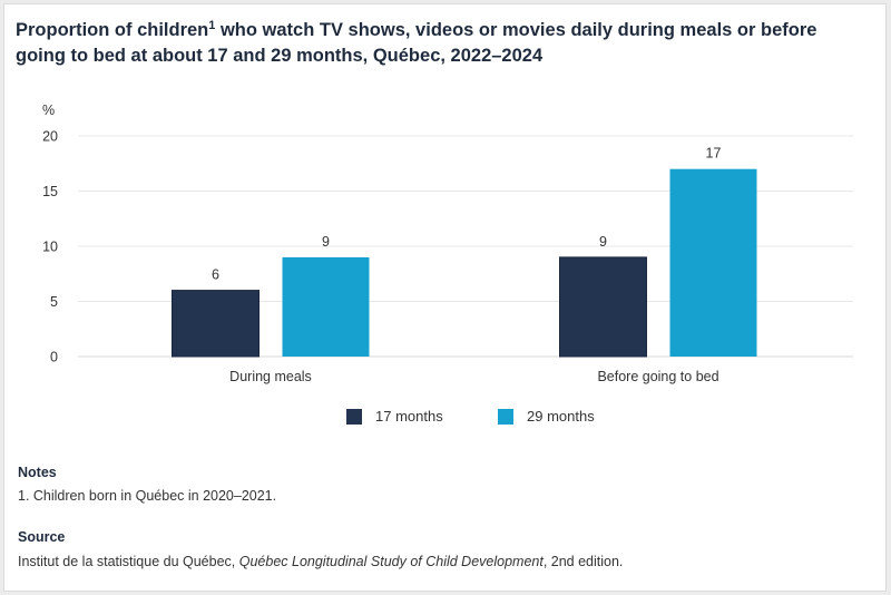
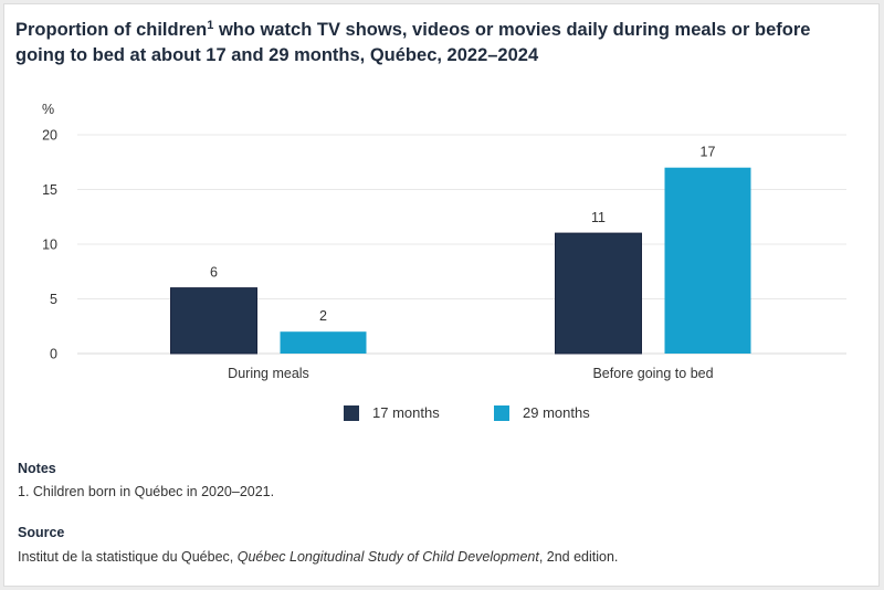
29 months/During meals: 9 -> 2
17 months/Before going to bed: 9 -> 11
